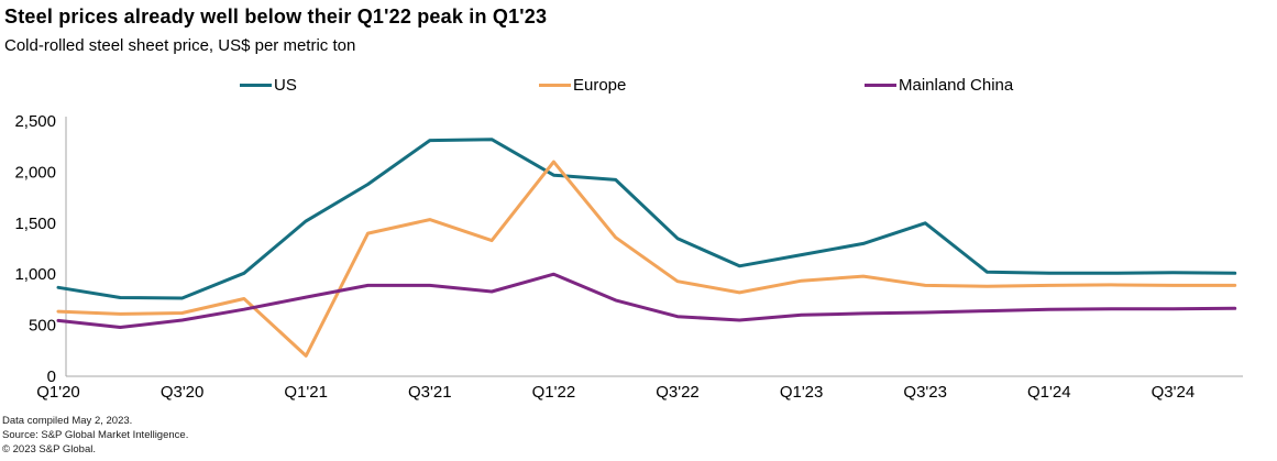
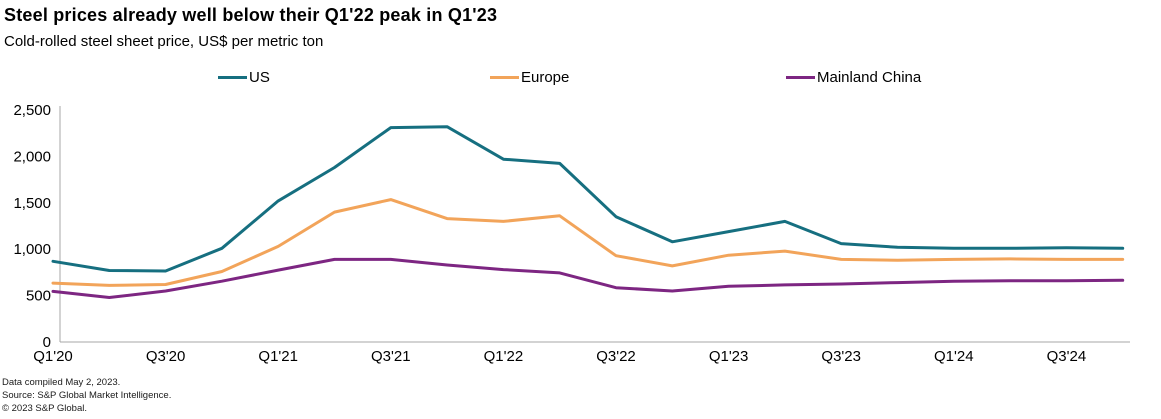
Europe/Q1'21: 200 -> 1000
Europe/Q1'22: 2100 -> 1300
Mainland China/Q1'22: 1000 -> 800
US/Q3'23: 1500 -> 1100
